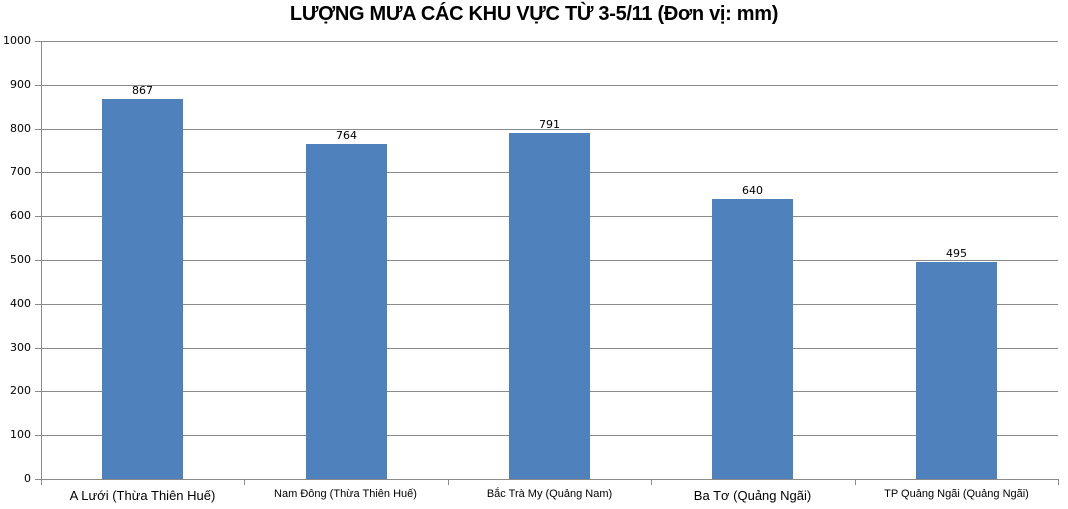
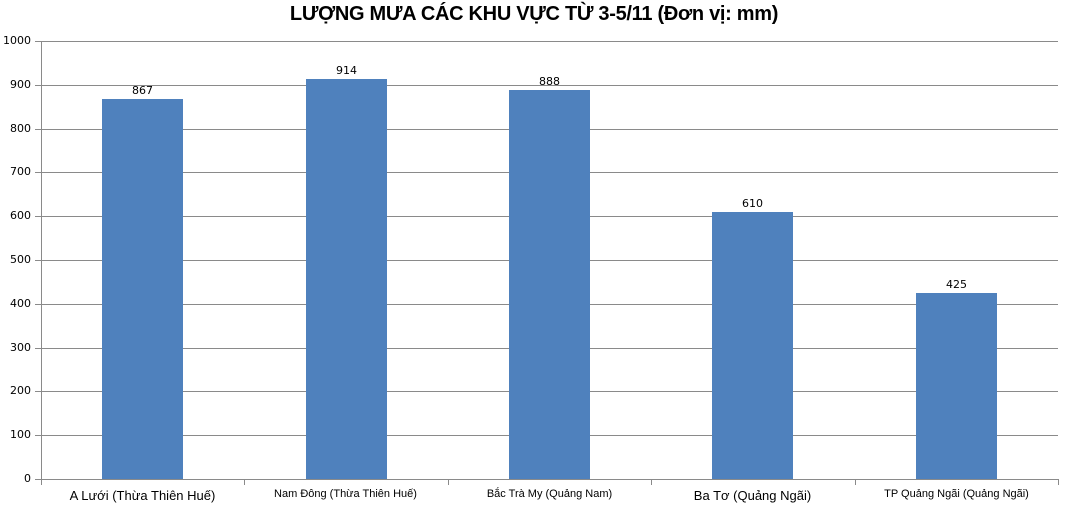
Nam Đông (Thừa Thiên Huế): 764 -> 914
Bắc Trà My (Quảng Nam): 791 -> 888
Ba Tơ (Quảng Ngãi): 640 -> 610
TP Quảng Ngãi (Quảng Ngãi): 495 -> 425
